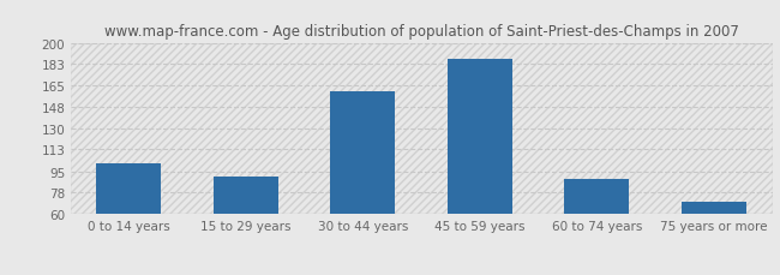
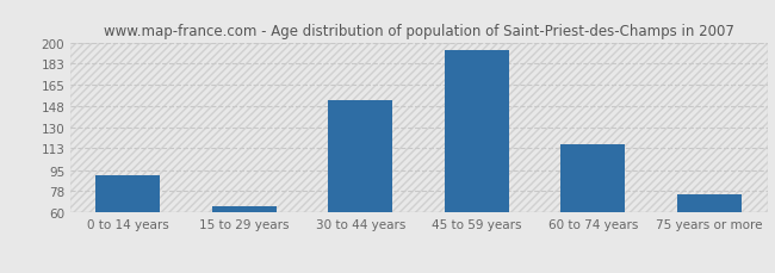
0 to 14 years: 102 -> 91
15 to 29 years: 91 -> 65
30 to 44 years: 161 -> 153
45 to 59 years: 187 -> 194
60 to 74 years: 89 -> 116
75 years or more: 70 -> 75
